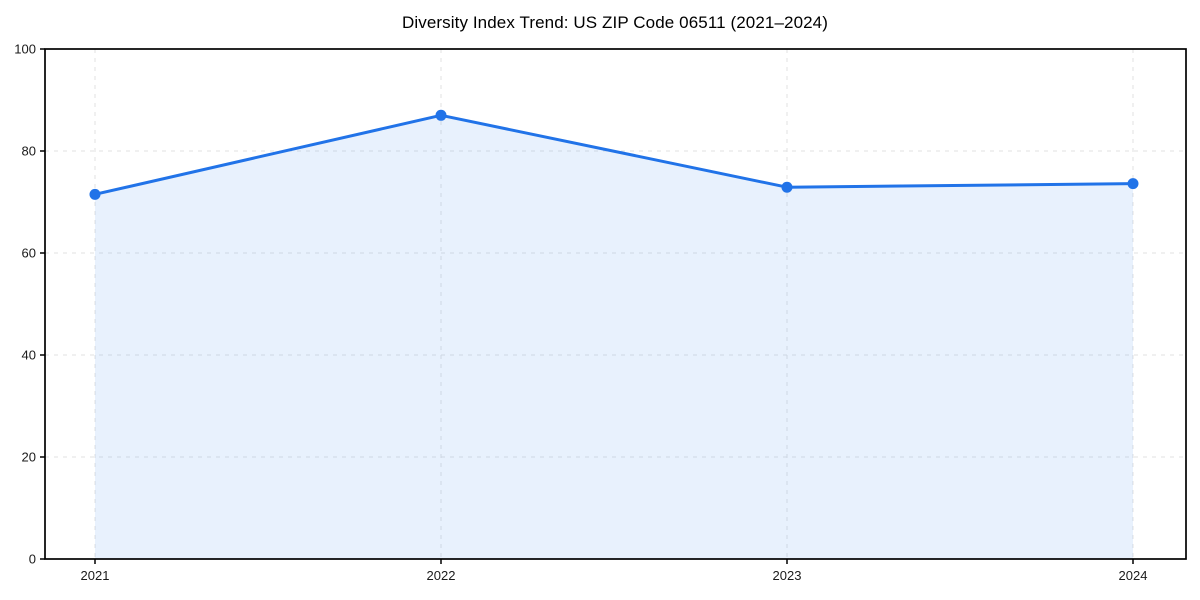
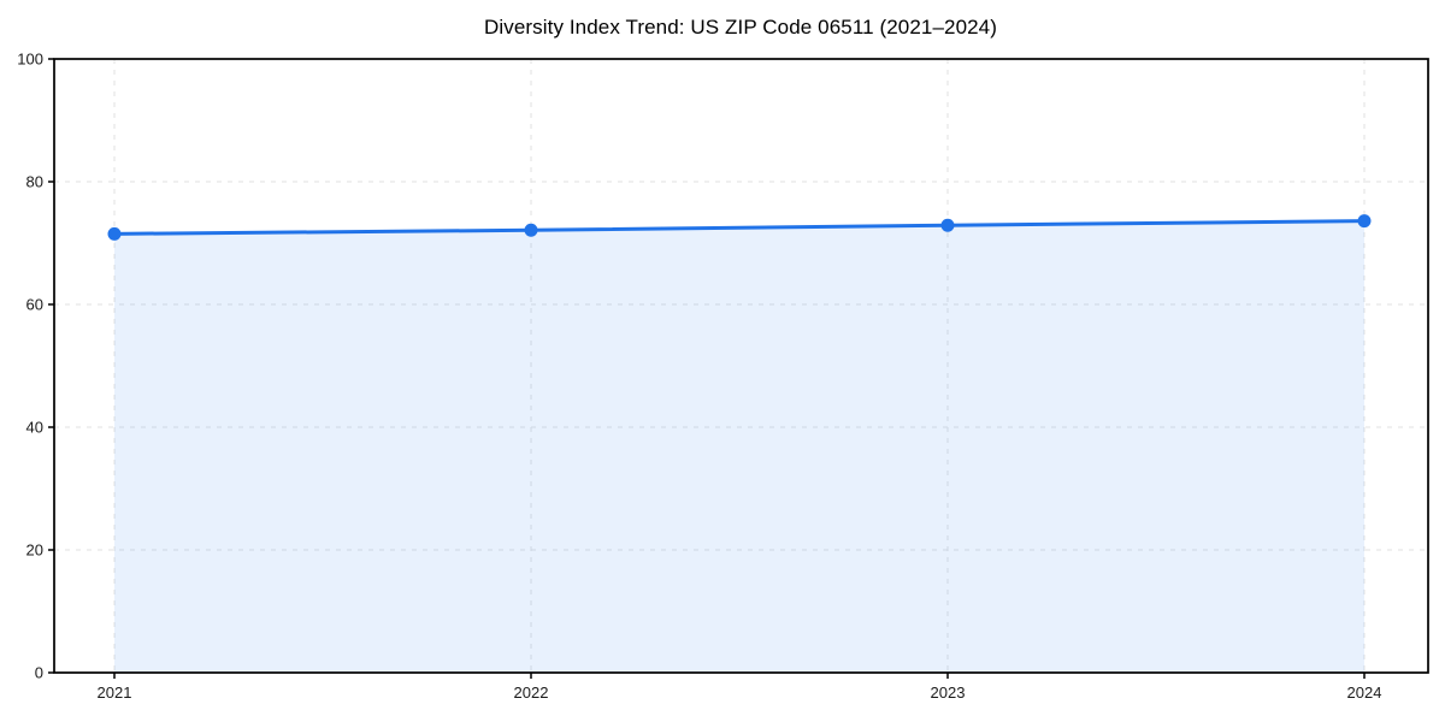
2022: 87 -> 72
